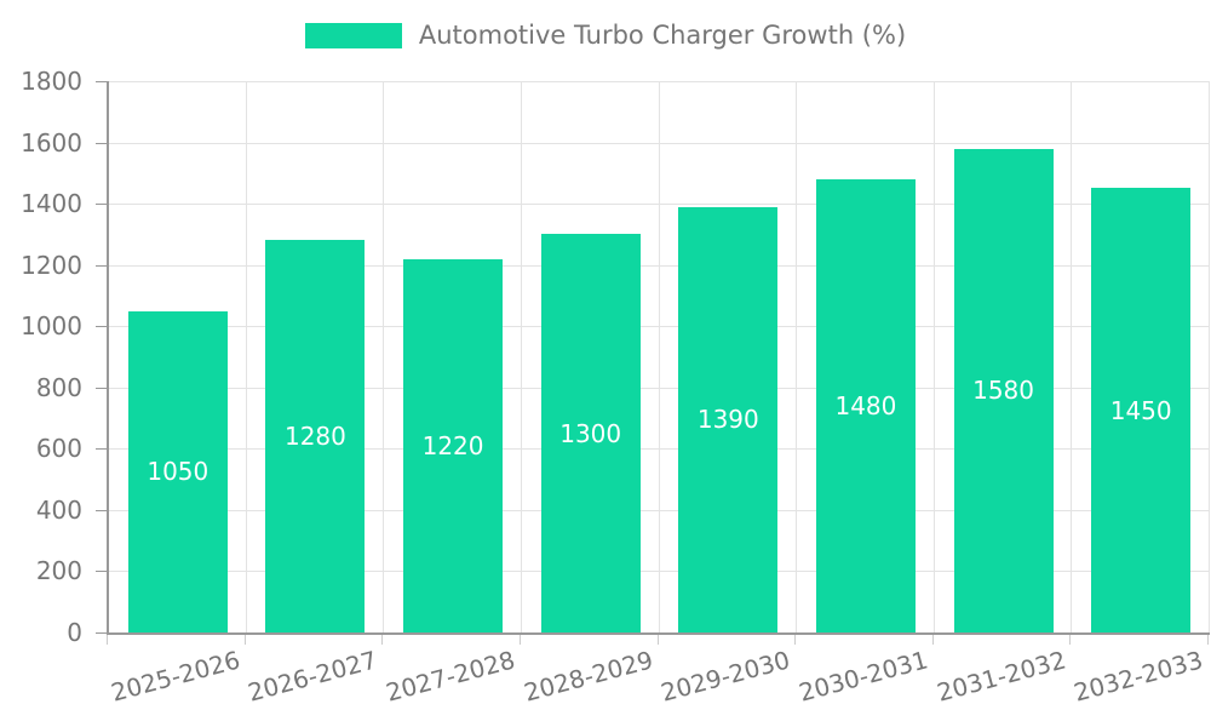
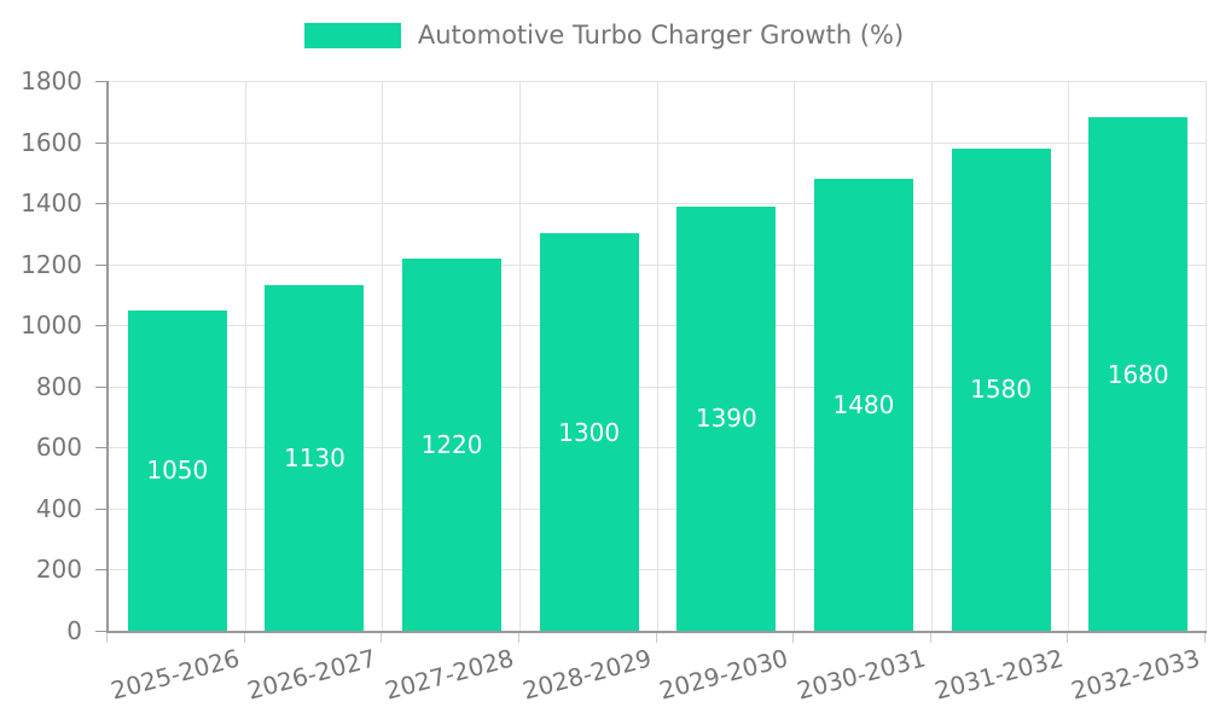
2026-2027: 1280 -> 1130
2032-2033: 1450 -> 1680
